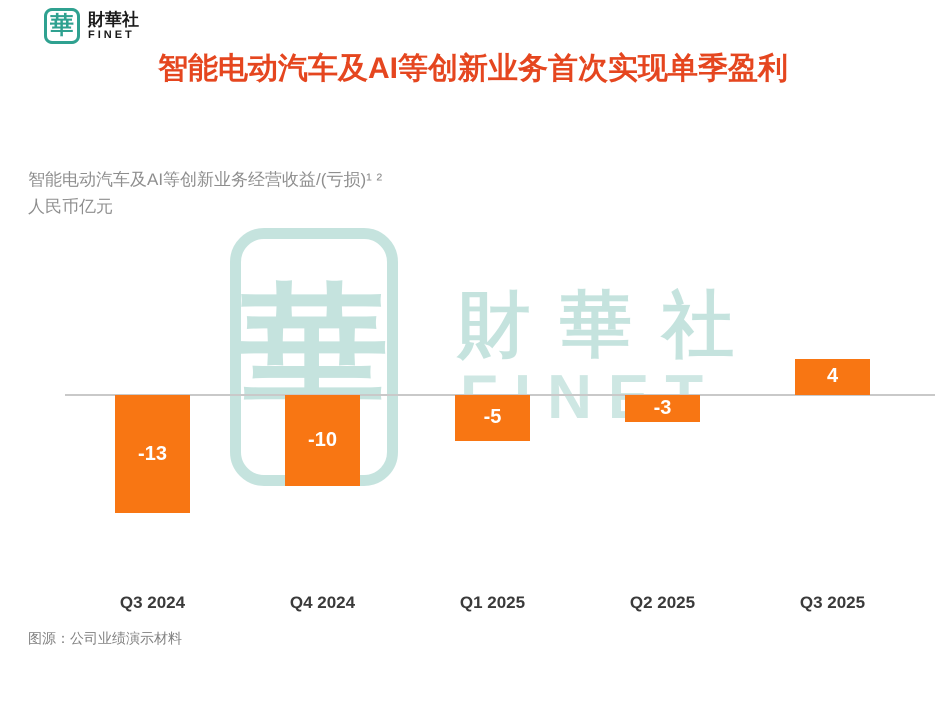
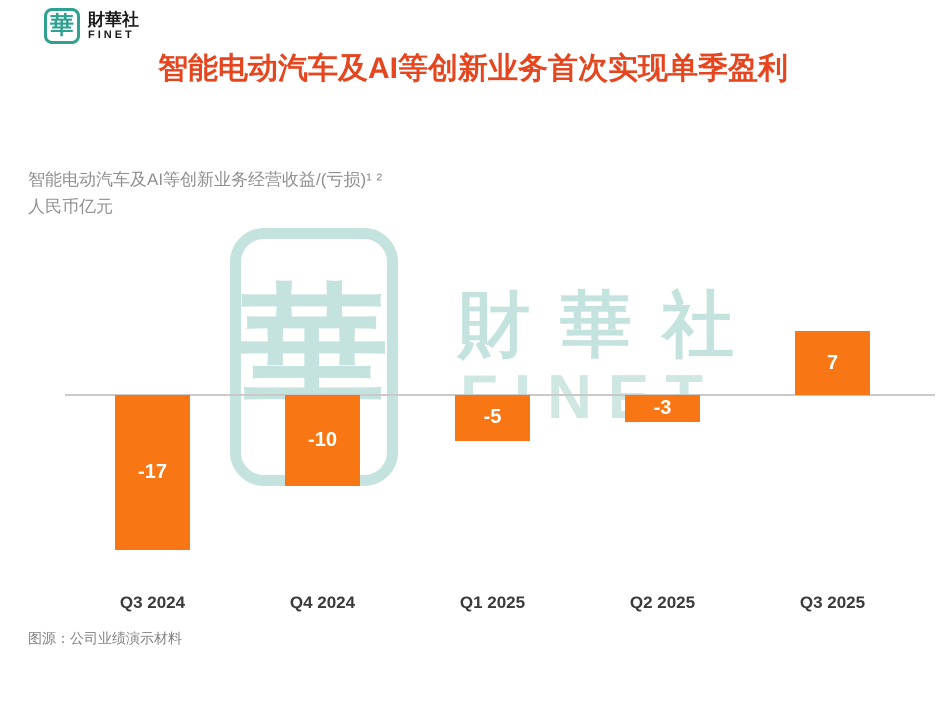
Q3 2024: -13 -> -17
Q3 2025: 4 -> 7
